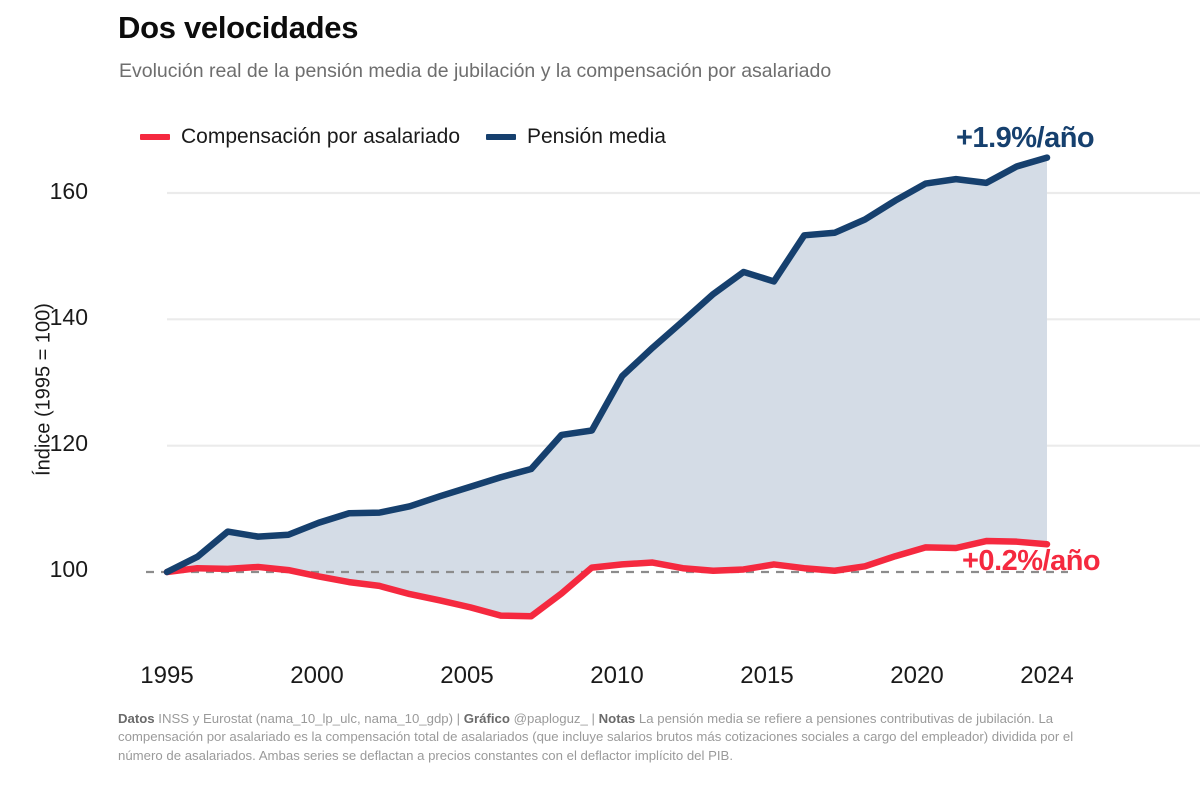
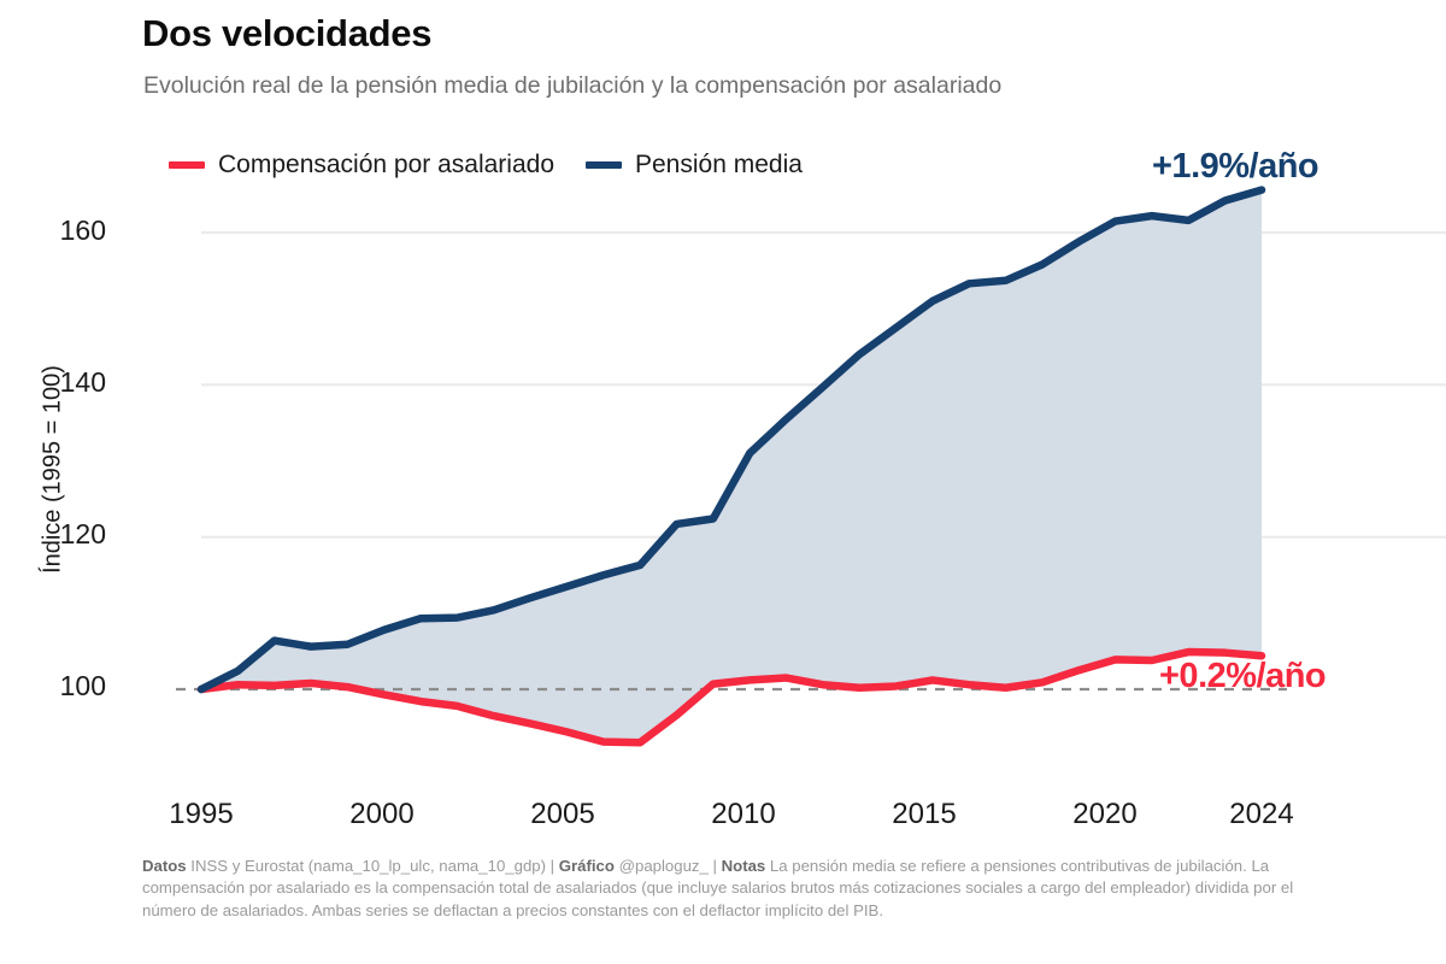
Pensión media/2015: 146 -> 151
